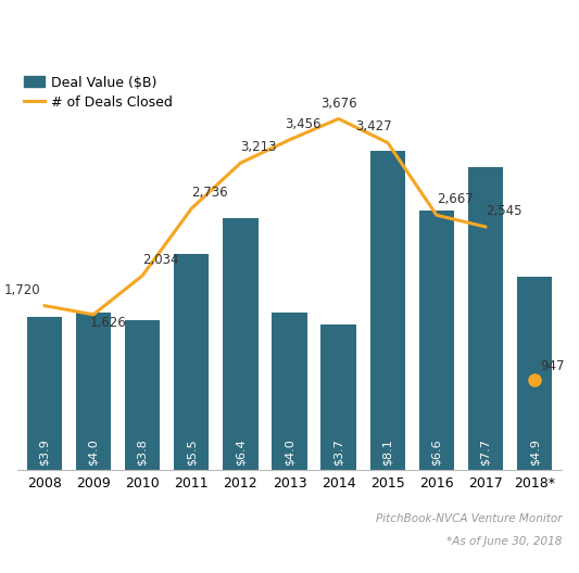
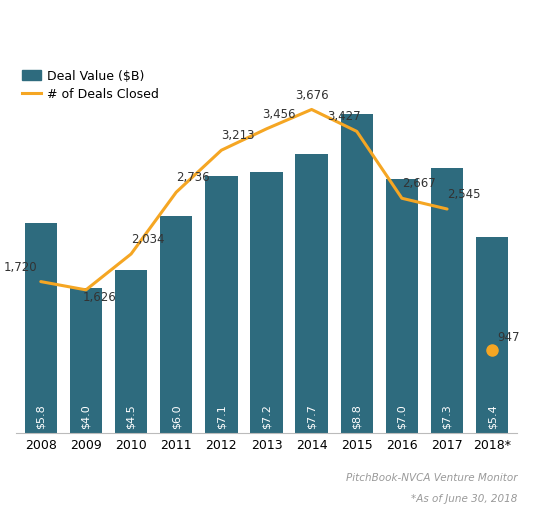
Deal Value ($B)/2008: $3.9 -> $5.8
Deal Value ($B)/2010: $3.8 -> $4.5
Deal Value ($B)/2011: $5.5 -> $6.0
Deal Value ($B)/2012: $6.4 -> $7.1
Deal Value ($B)/2013: $4.0 -> $7.2
Deal Value ($B)/2014: $3.7 -> $7.7
Deal Value ($B)/2015: $8.1 -> $8.8
Deal Value ($B)/2016: $6.6 -> $7.0
Deal Value ($B)/2017: $7.7 -> $7.3
Deal Value ($B)/2018*: $4.9 -> $5.4
